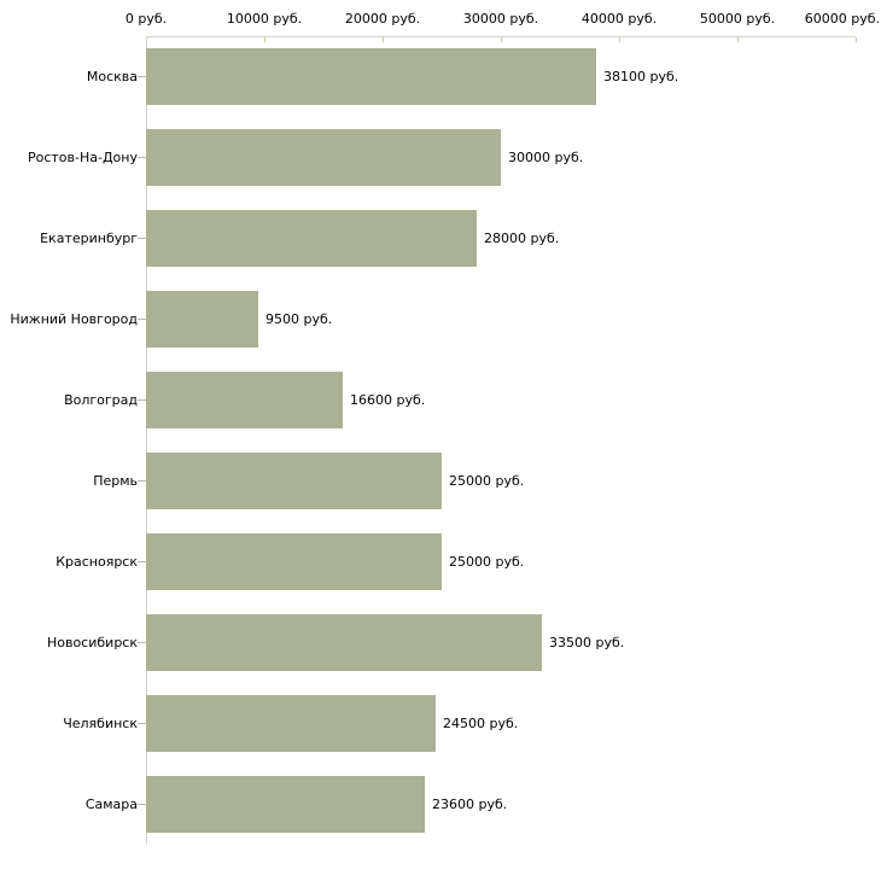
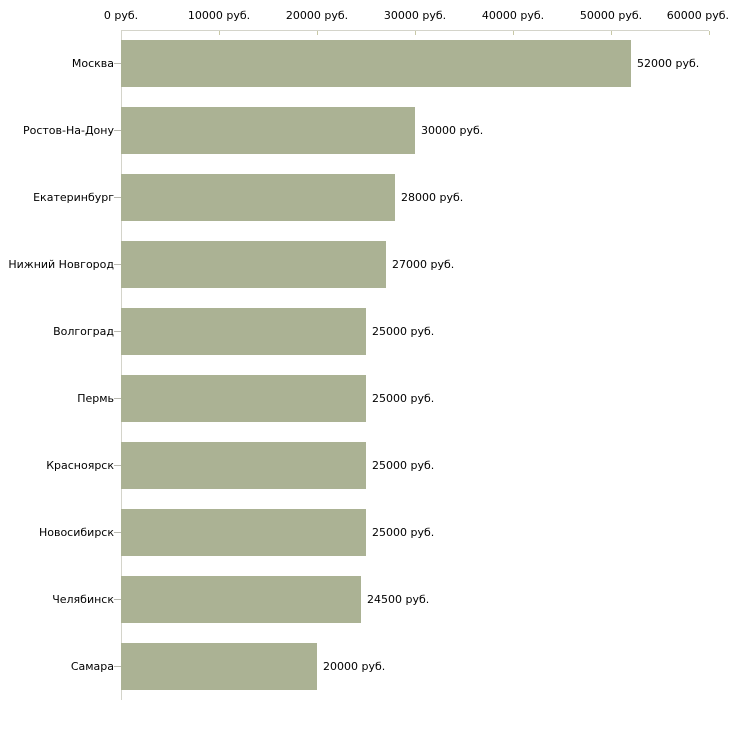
Москва: 38100 -> 52000
Нижний Новгород: 9500 -> 27000
Волгоград: 16600 -> 25000
Новосибирск: 33500 -> 25000
Самара: 23600 -> 20000
